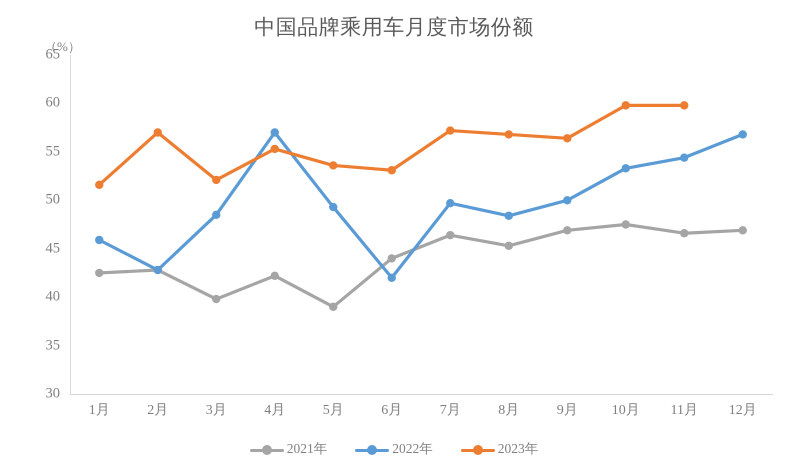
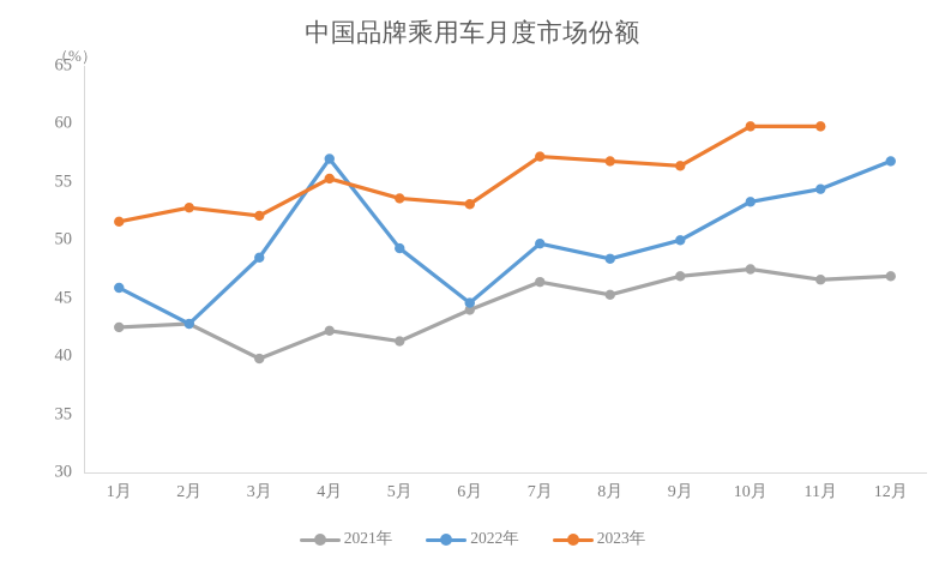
2023年/2月: 57 -> 53
2021年/5月: 39 -> 41
2022年/6月: 42 -> 45
